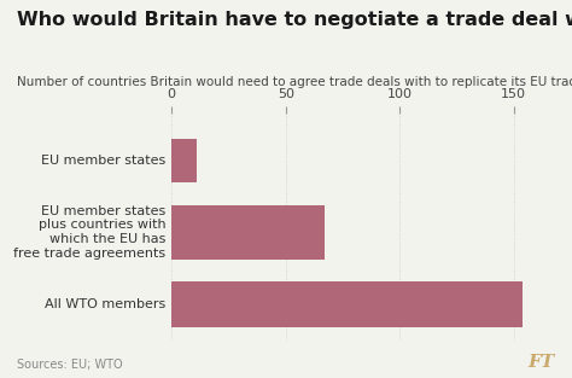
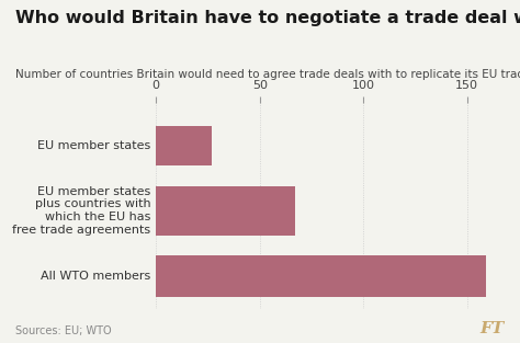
EU member states: 11 -> 27
All WTO members: 154 -> 159
